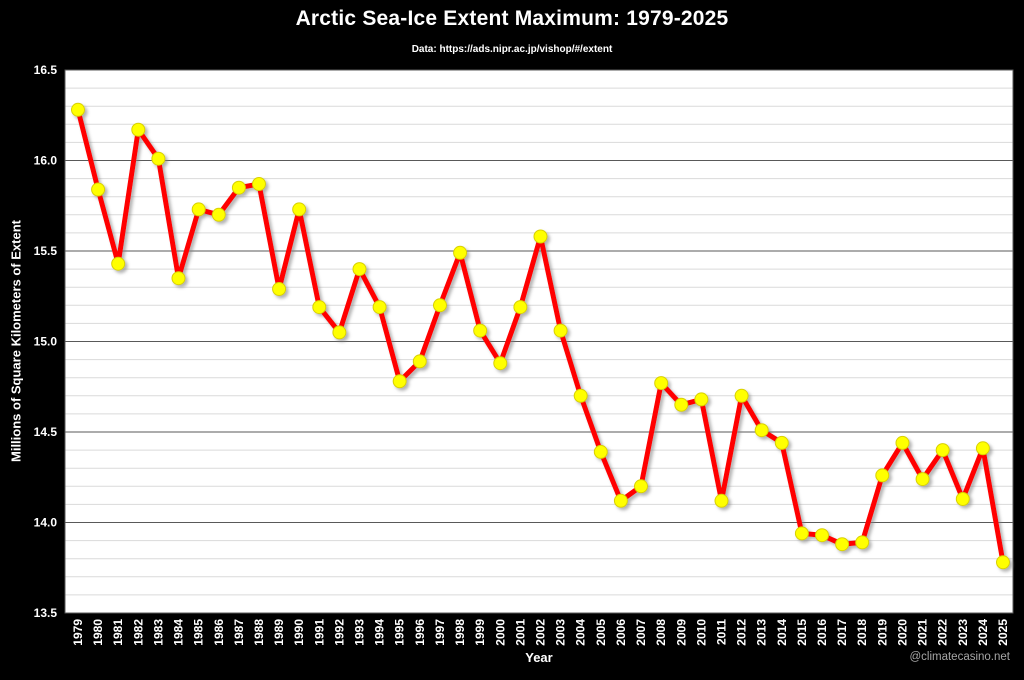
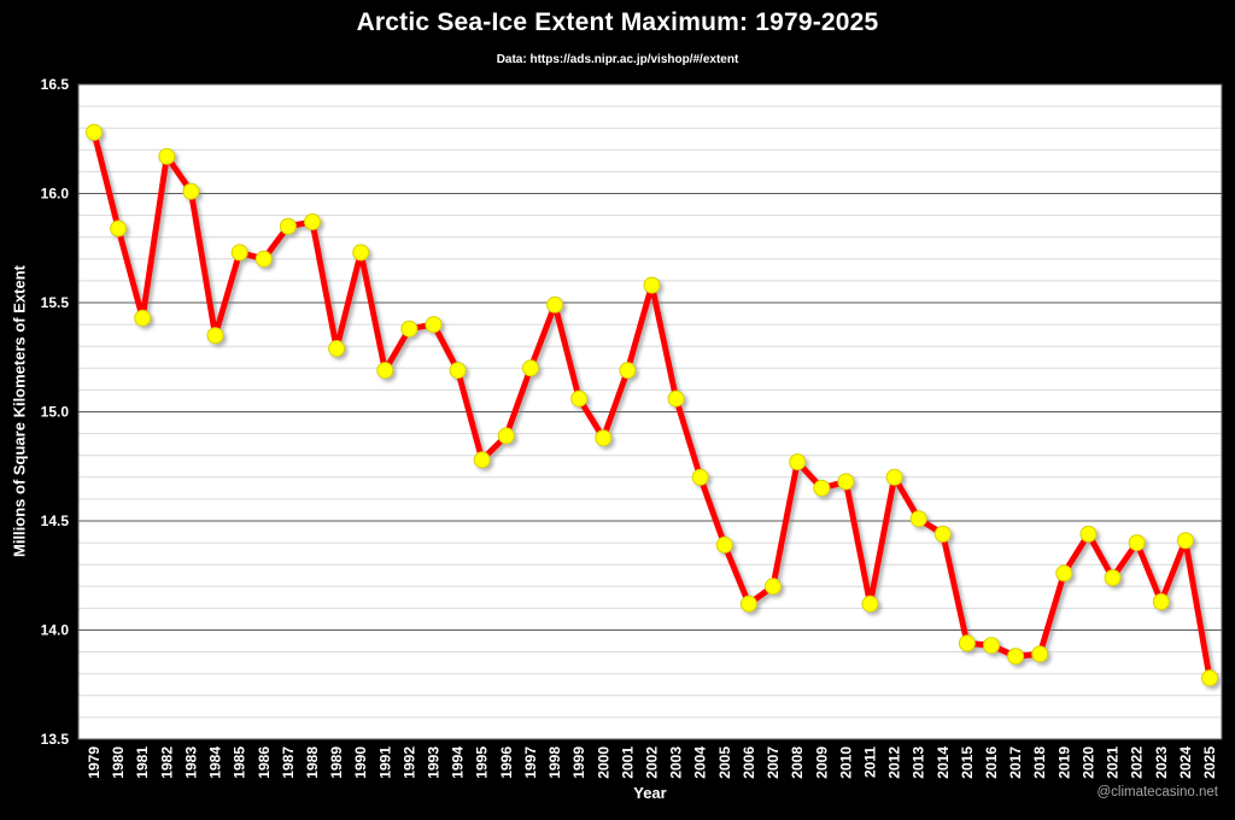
1992: 15.05 -> 15.38
